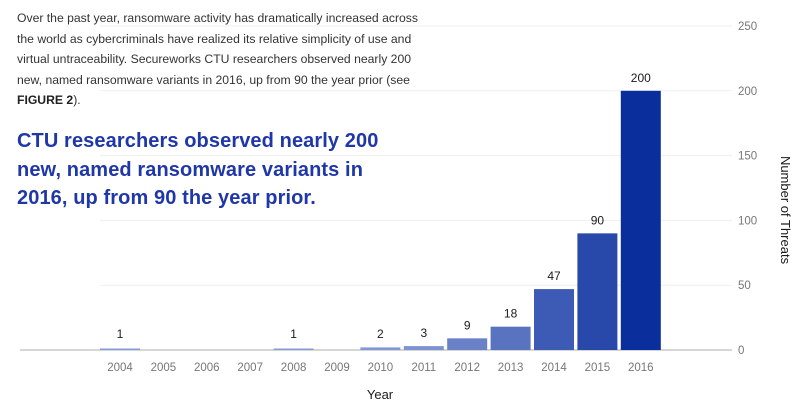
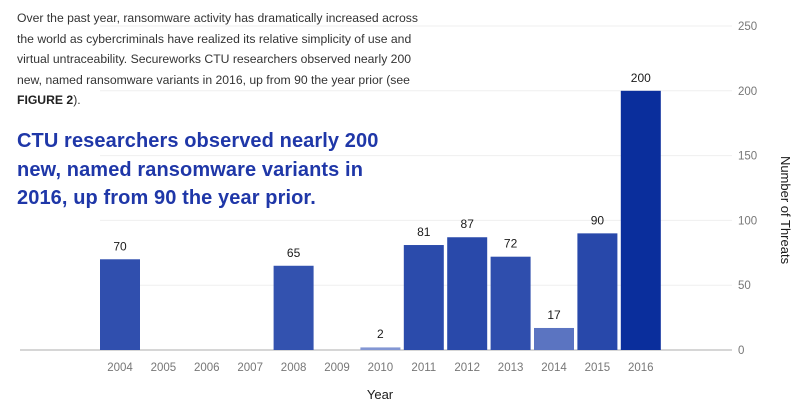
2004: 1 -> 70
2008: 1 -> 65
2011: 3 -> 81
2012: 9 -> 87
2013: 18 -> 72
2014: 47 -> 17
